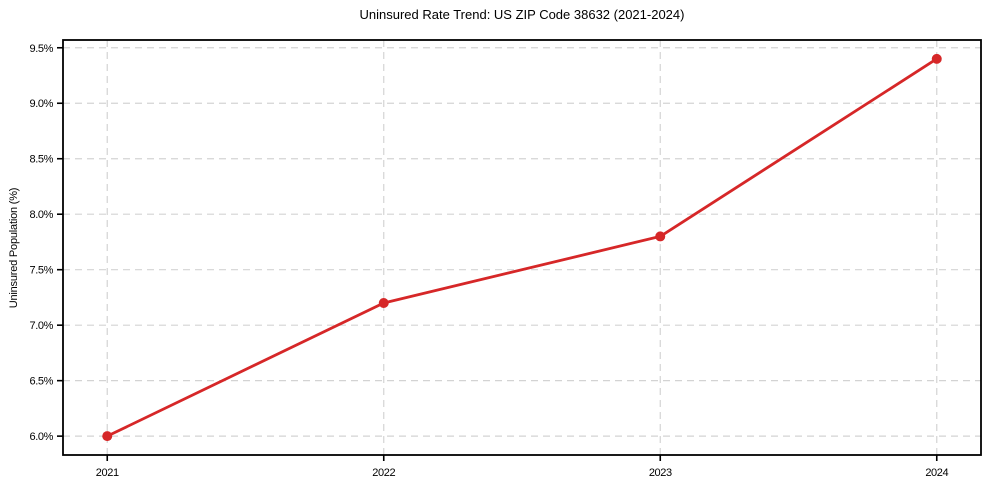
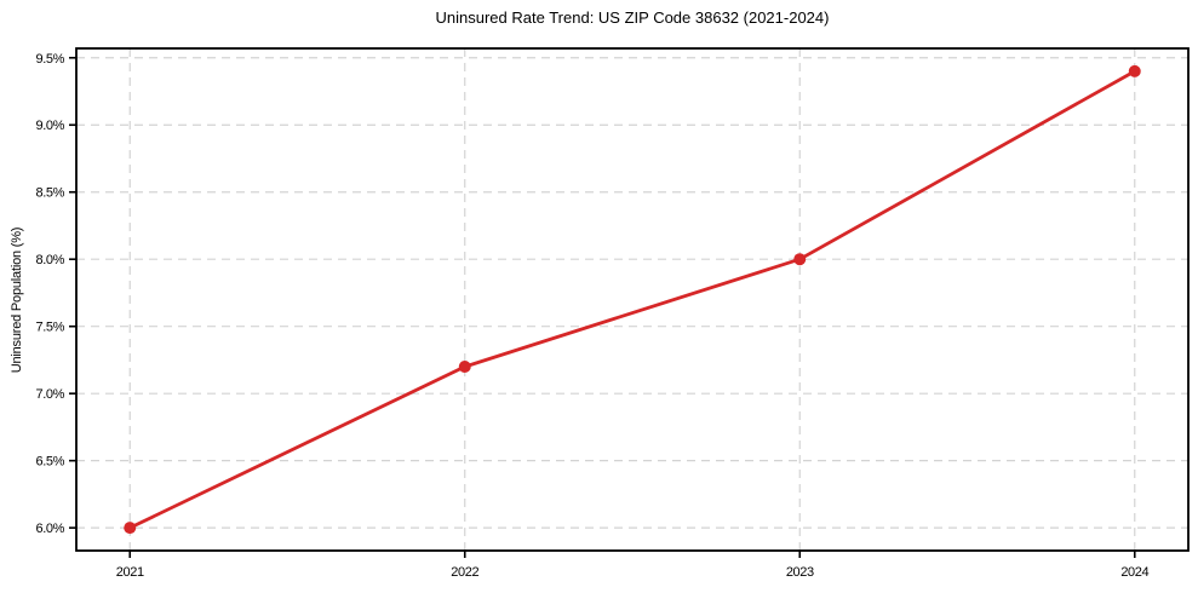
2023: 7.8% -> 8.0%
